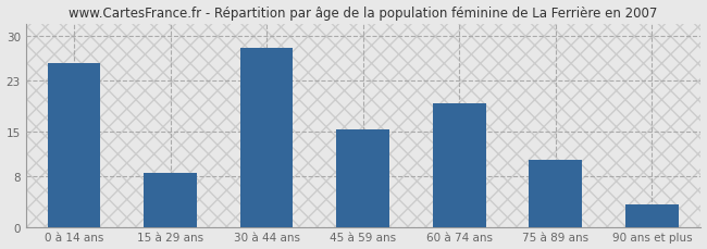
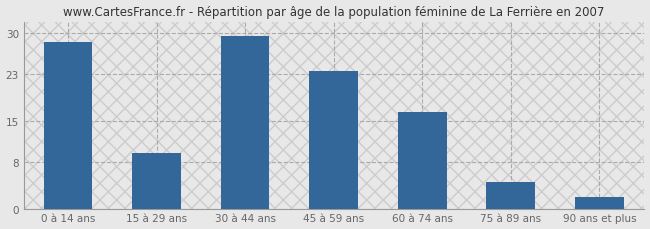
0 à 14 ans: 25.8 -> 28.5
15 à 29 ans: 8.4 -> 9.5
30 à 44 ans: 28.2 -> 29.5
45 à 59 ans: 15.4 -> 23.5
60 à 74 ans: 19.4 -> 16.5
75 à 89 ans: 10.6 -> 4.5
90 ans et plus: 3.6 -> 2.0
